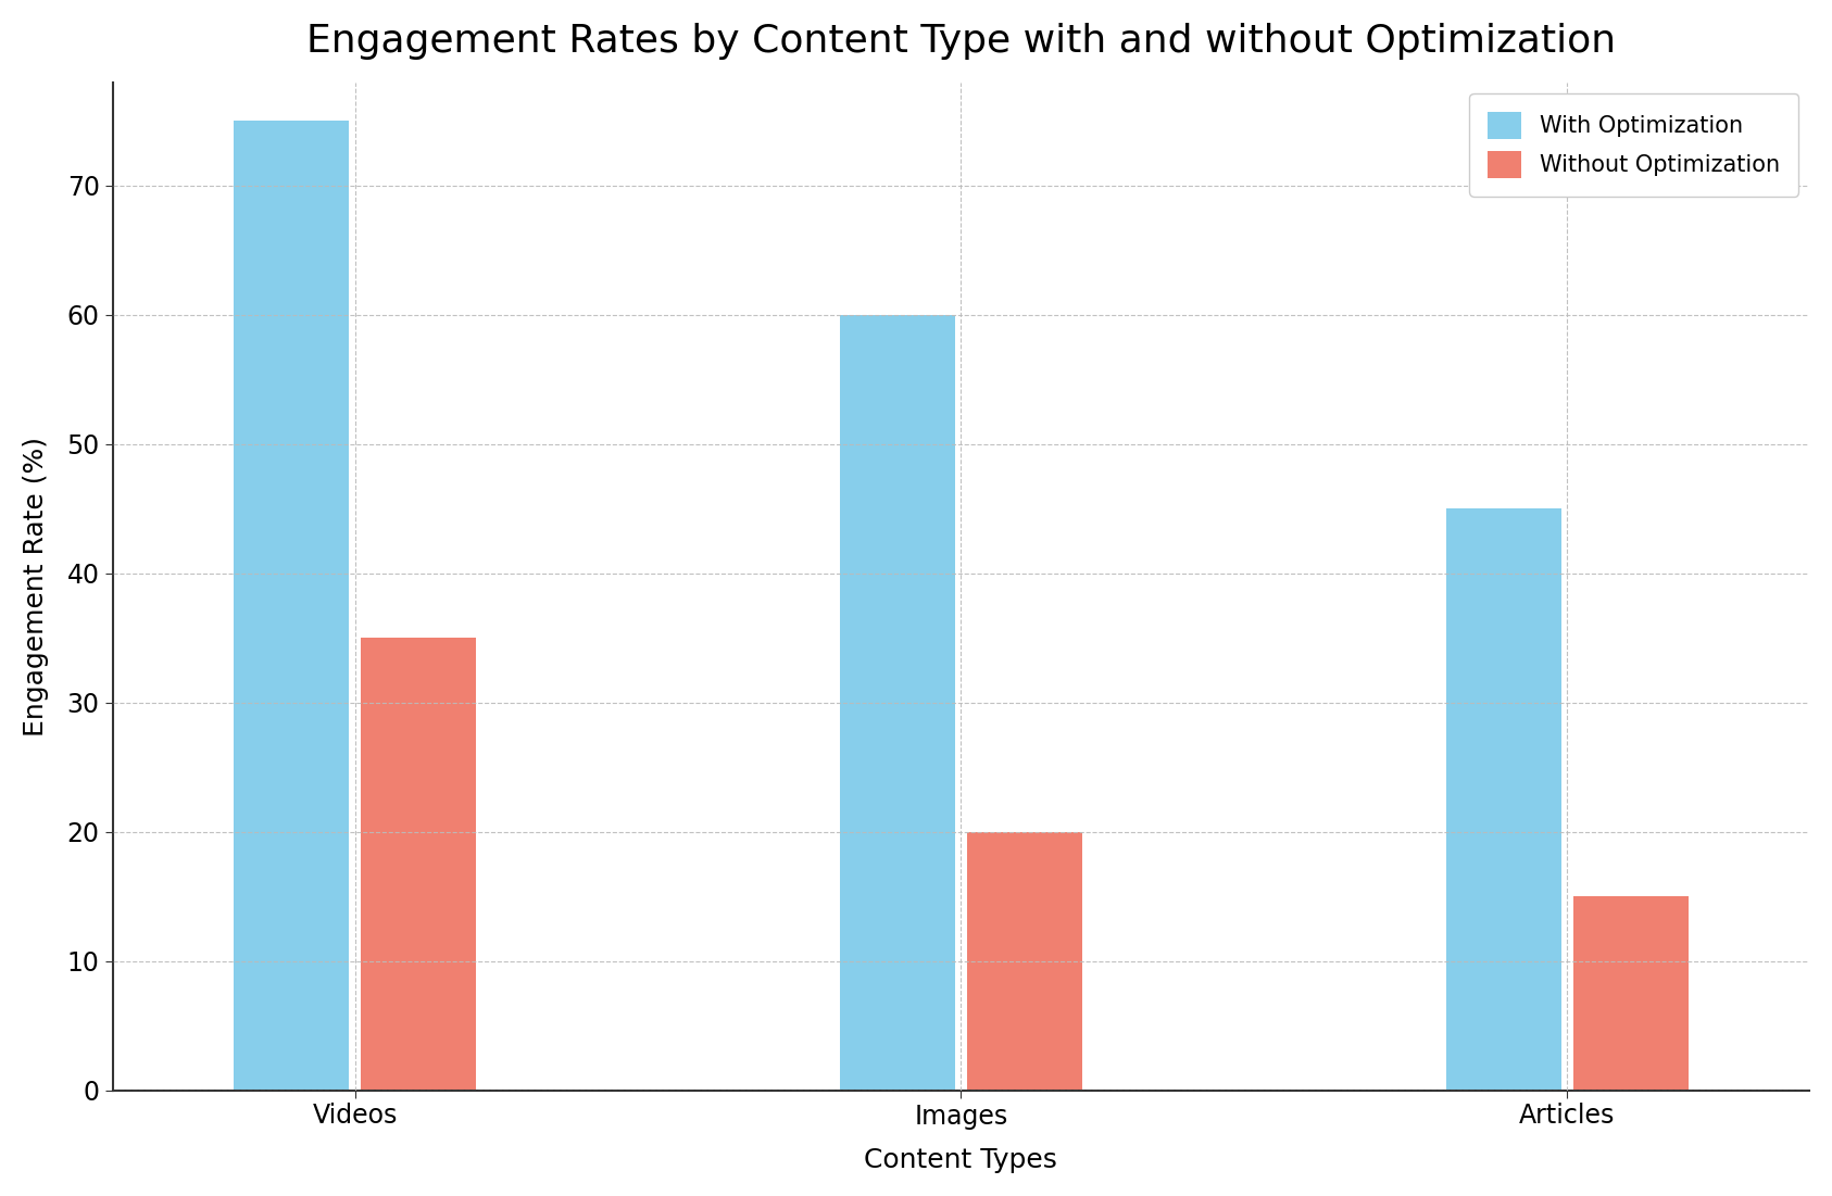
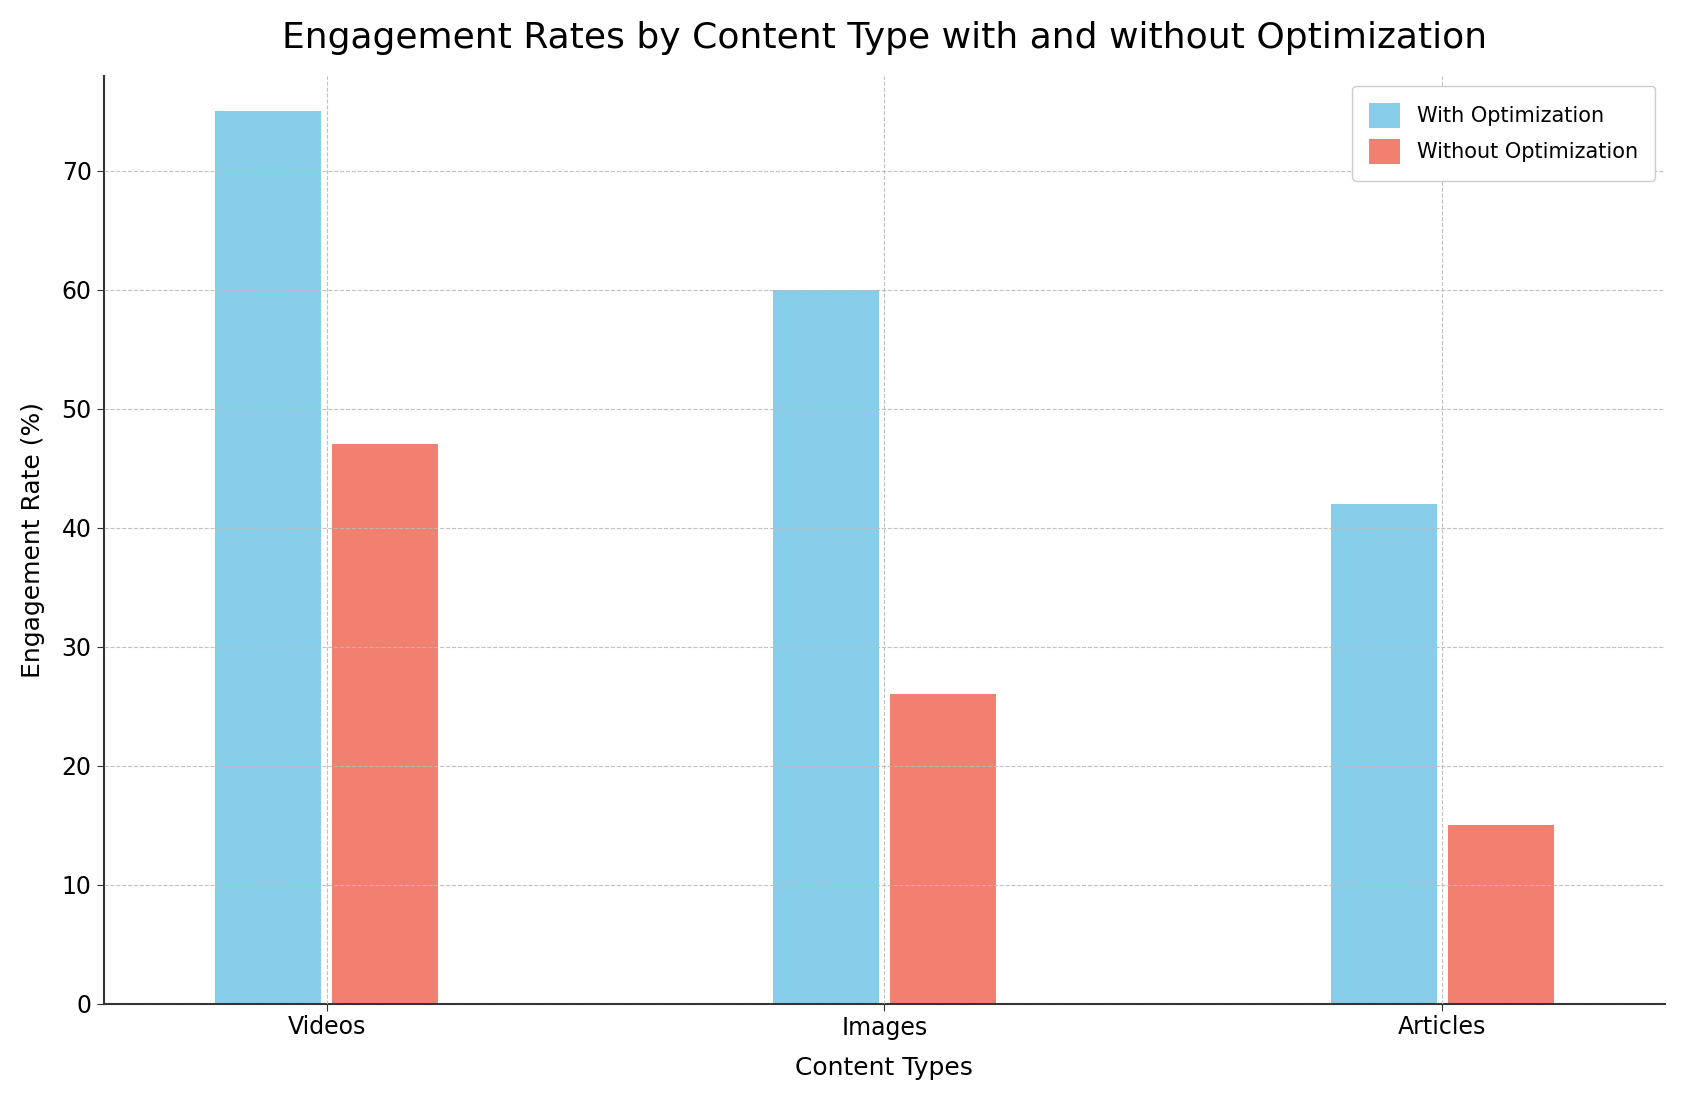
Without Optimization/Videos: 35 -> 47
Without Optimization/Images: 20 -> 26
With Optimization/Articles: 45 -> 42
